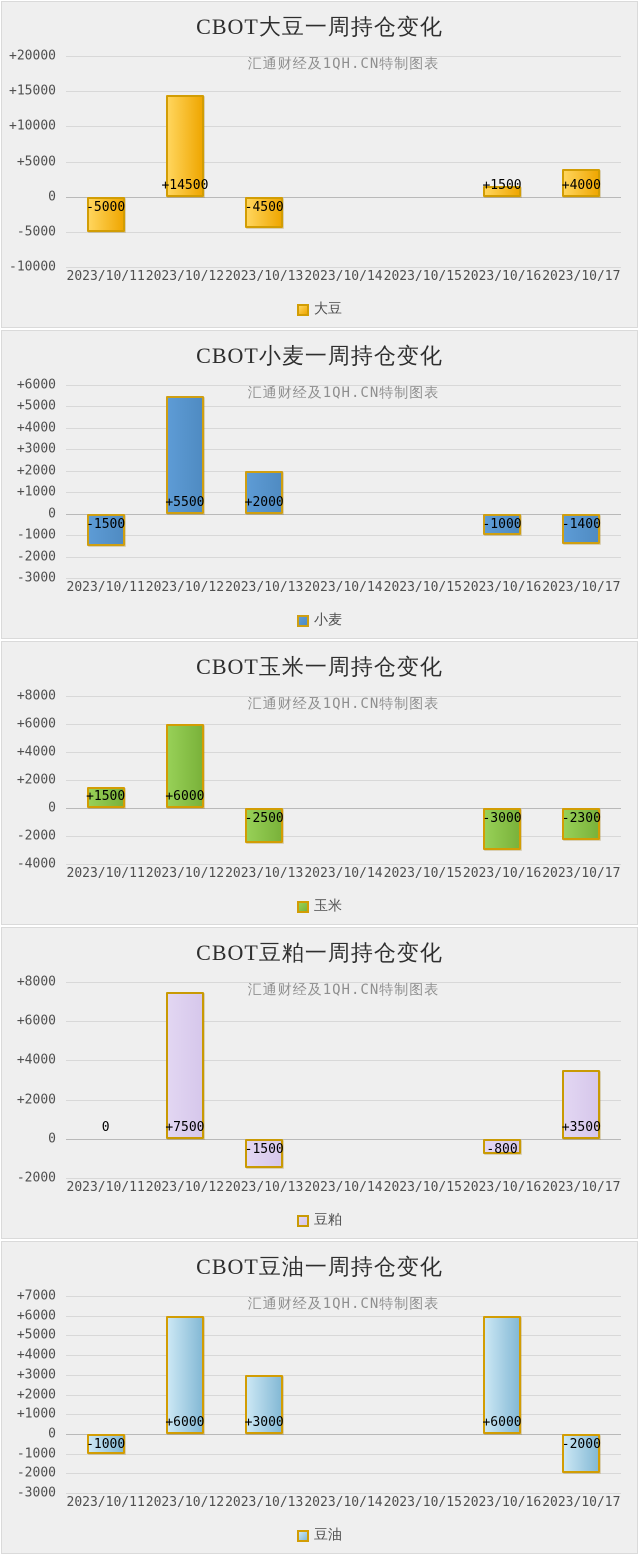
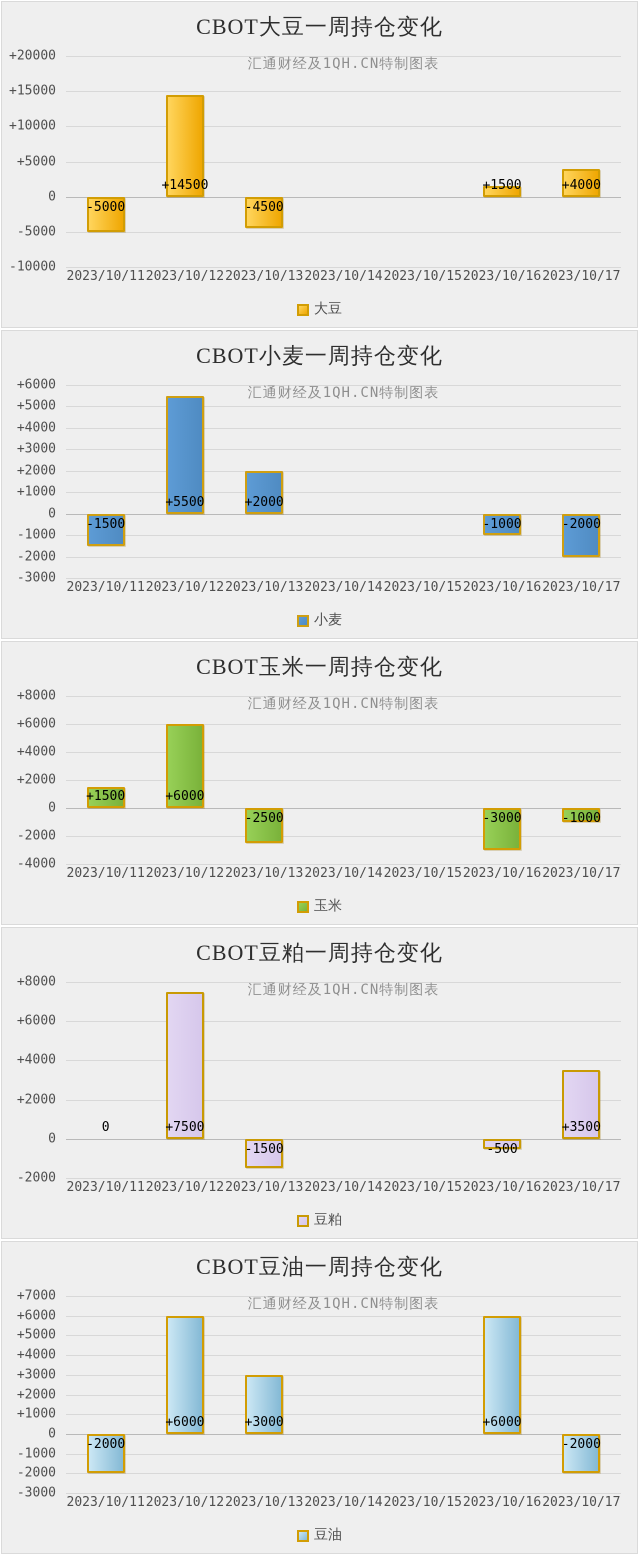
CBOT小麦一周持仓变化/2023/10/17: -1400 -> -2000
CBOT玉米一周持仓变化/2023/10/17: -2300 -> -1000
CBOT豆粕一周持仓变化/2023/10/16: -800 -> -500
CBOT豆油一周持仓变化/2023/10/11: -1000 -> -2000
